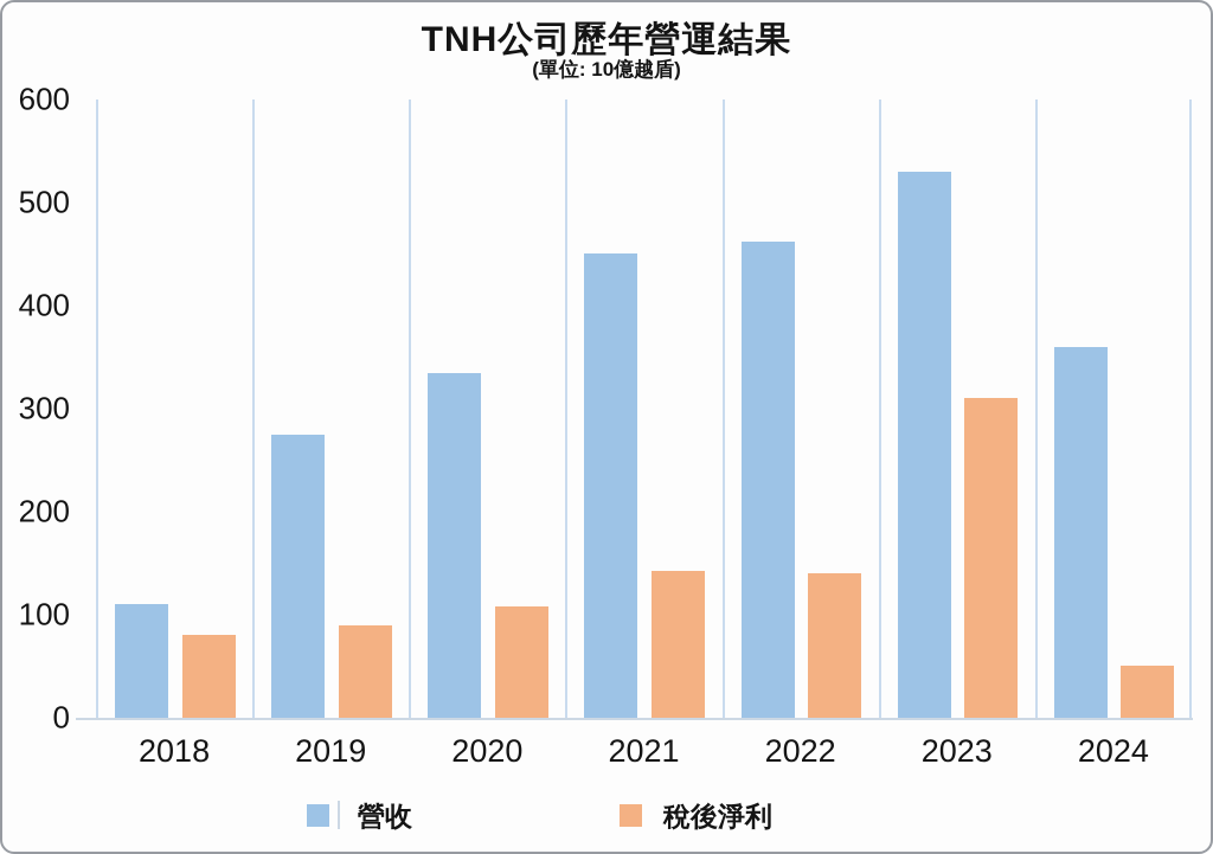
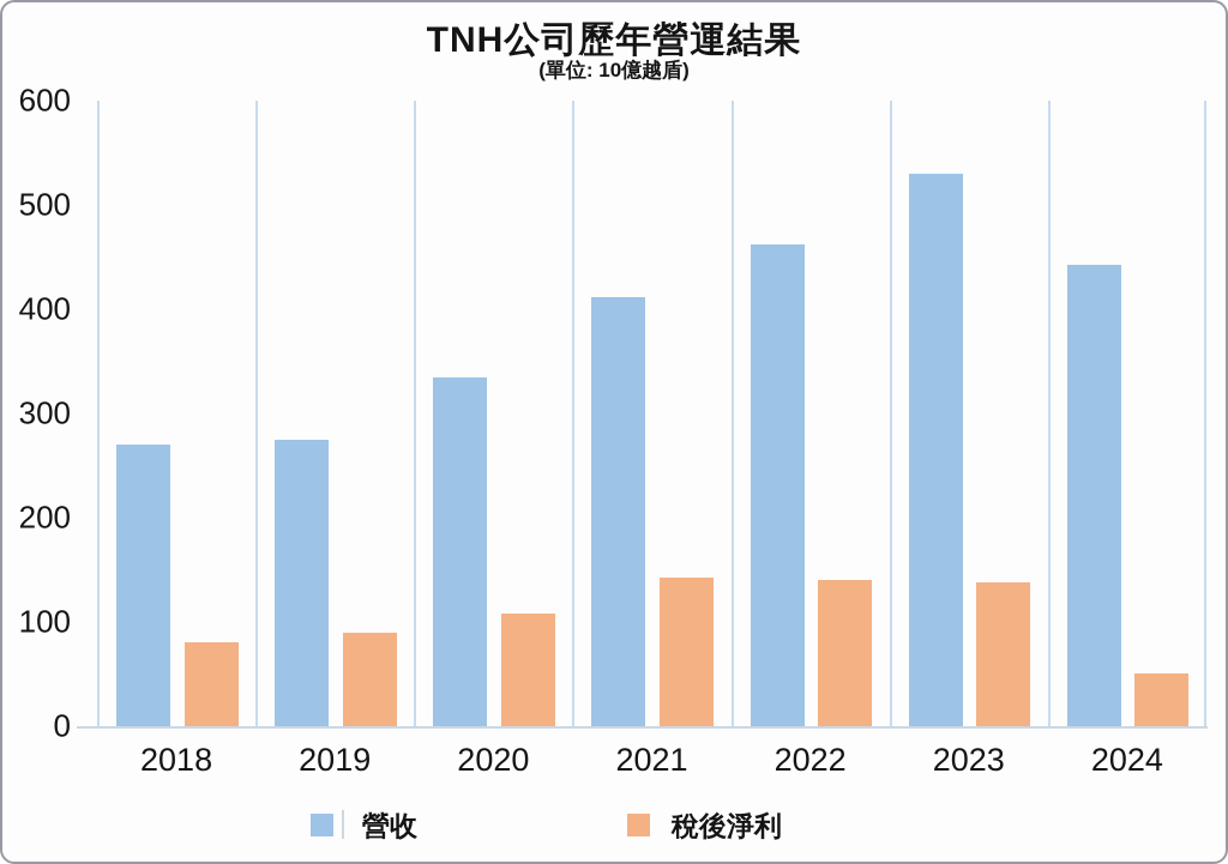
營收/2018: 110 -> 270
營收/2021: 450 -> 410
稅後淨利/2023: 310 -> 140
營收/2024: 360 -> 440
